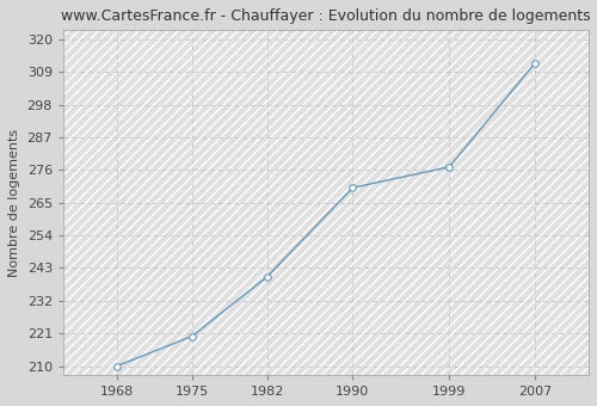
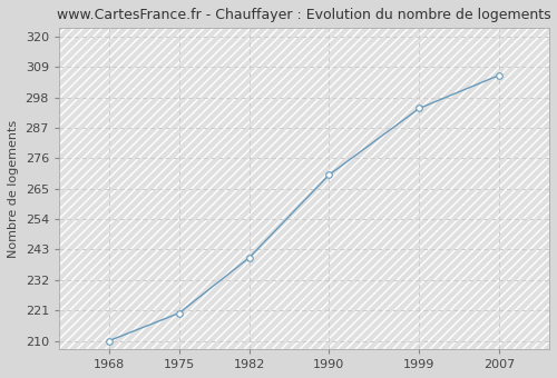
1999: 277 -> 294
2007: 312 -> 306
